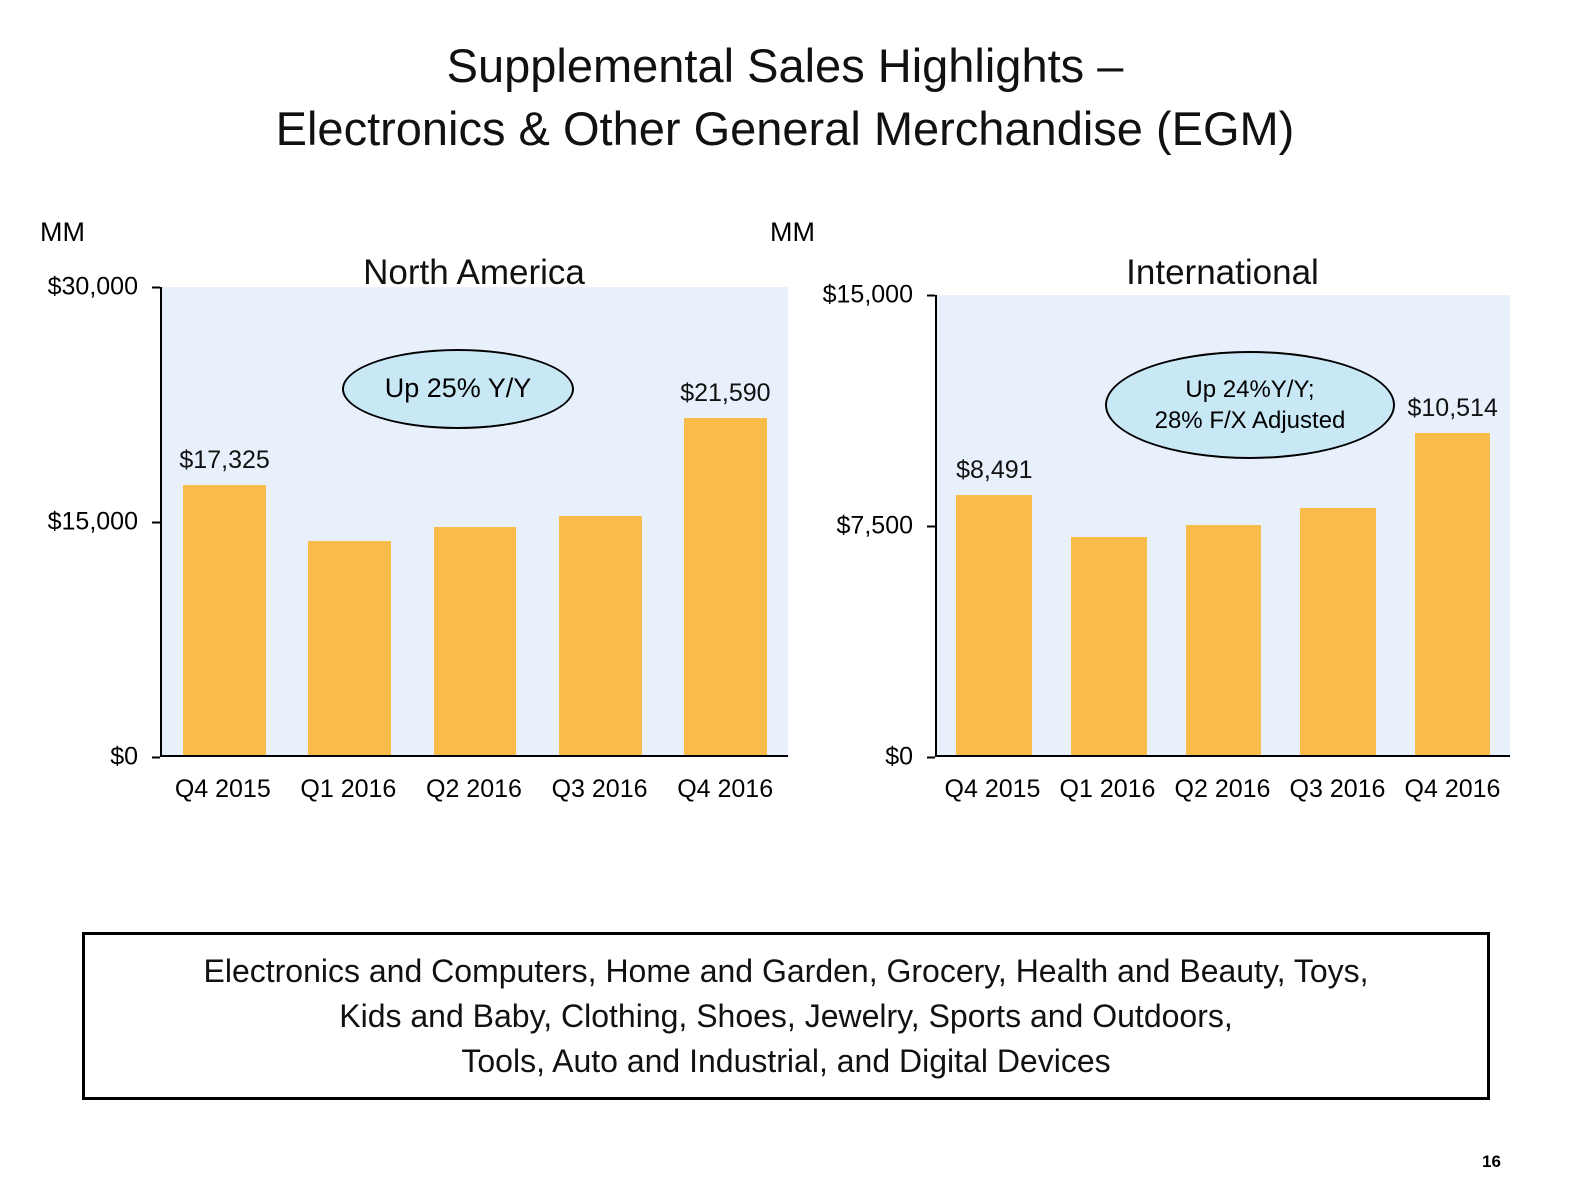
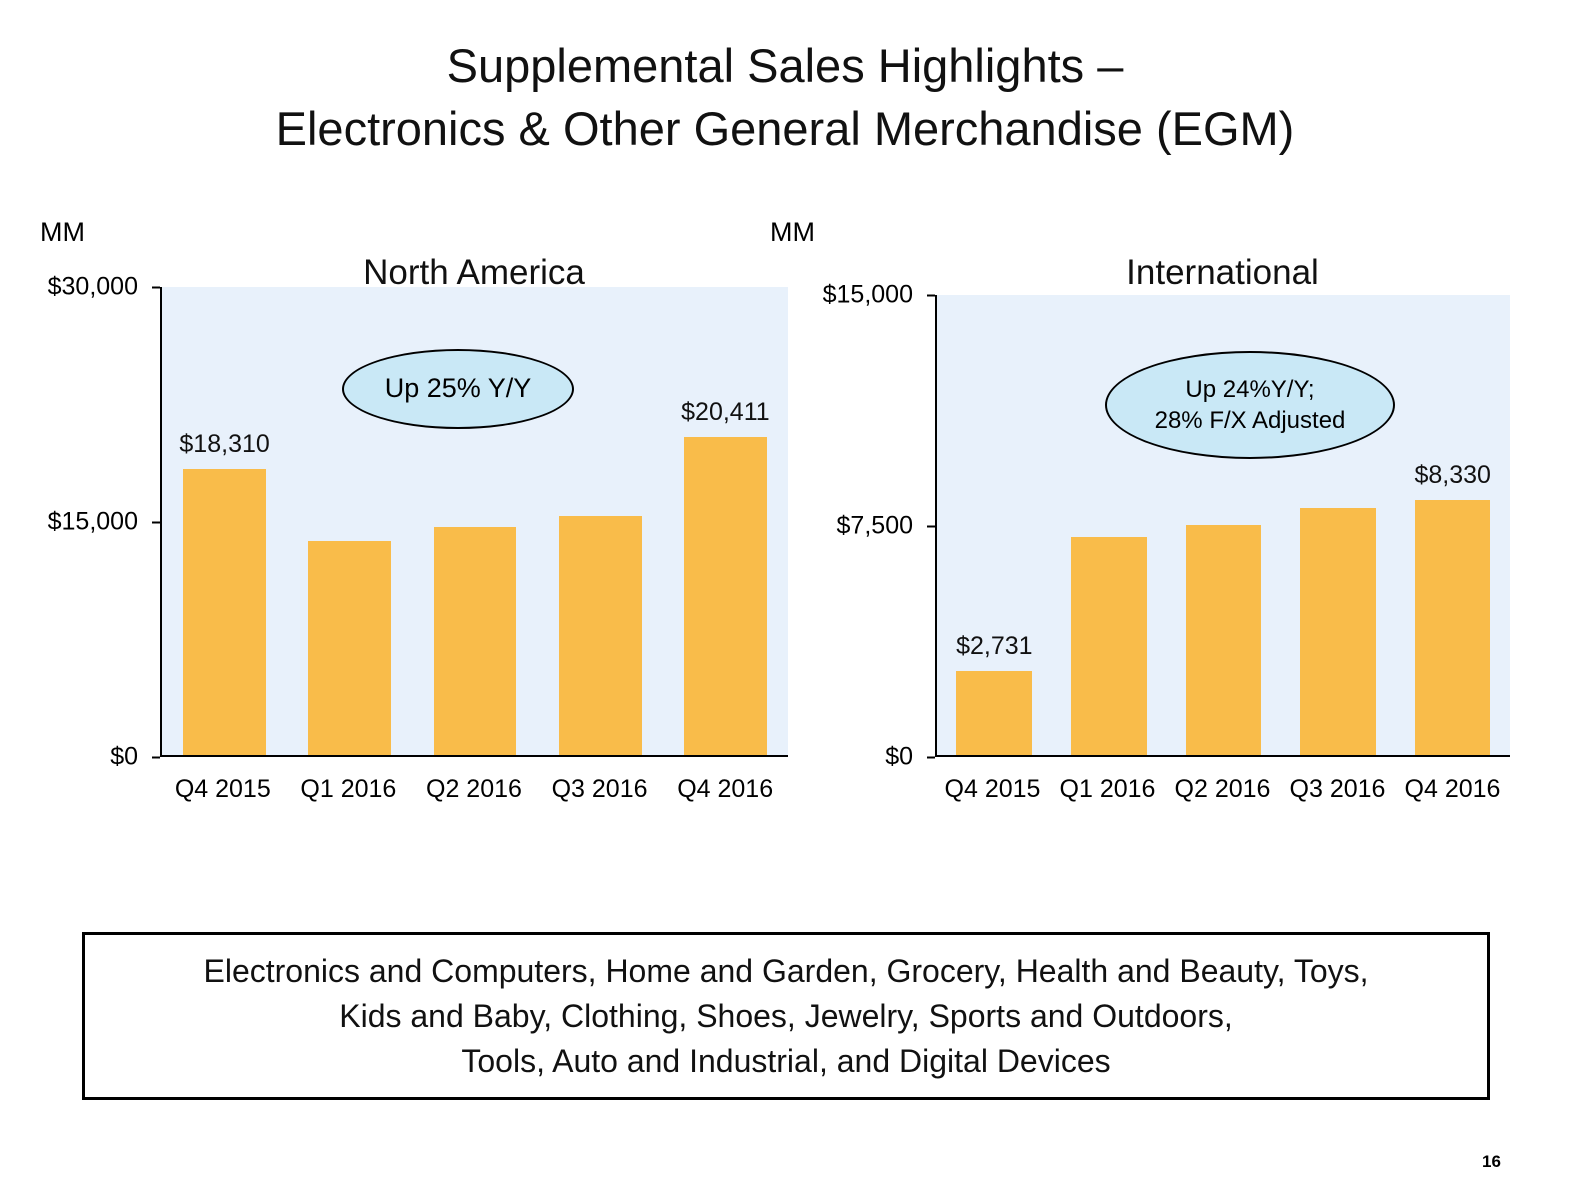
North America/Q4 2015: $17,325 -> $18,310
North America/Q4 2016: $21,590 -> $20,411
International/Q4 2015: $8,491 -> $2,731
International/Q4 2016: $10,514 -> $8,330
